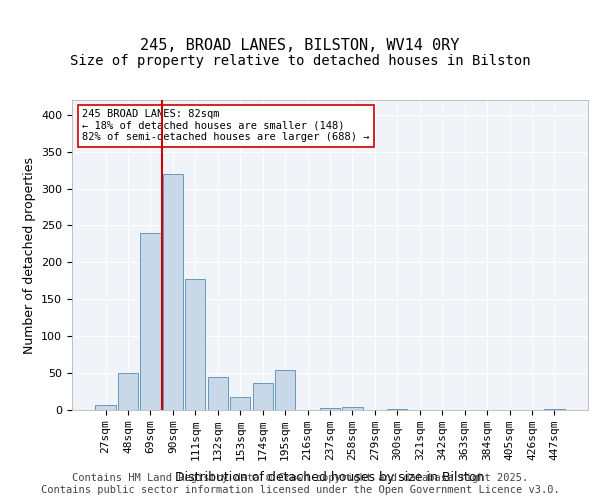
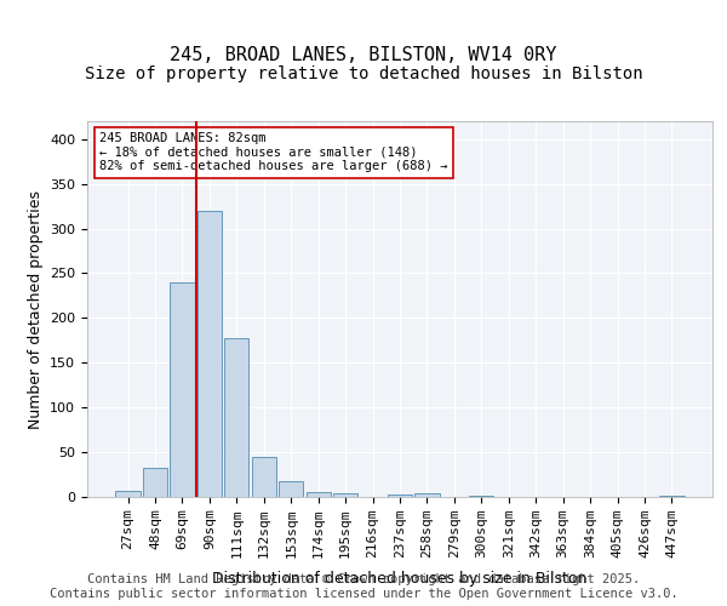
48sqm: 50 -> 33
174sqm: 36 -> 6
195sqm: 54 -> 4
